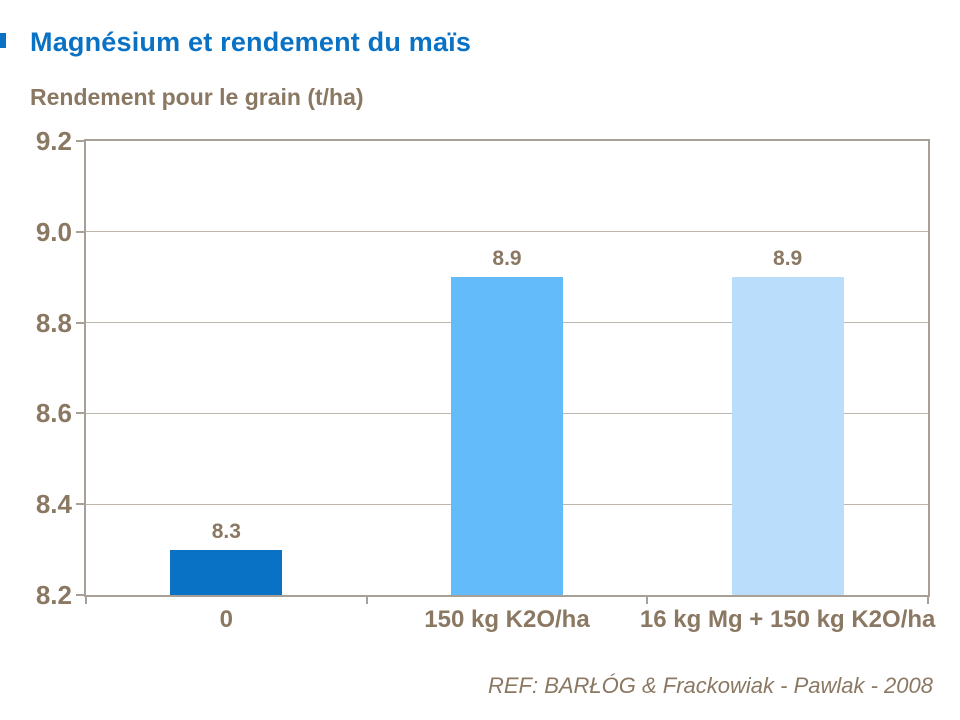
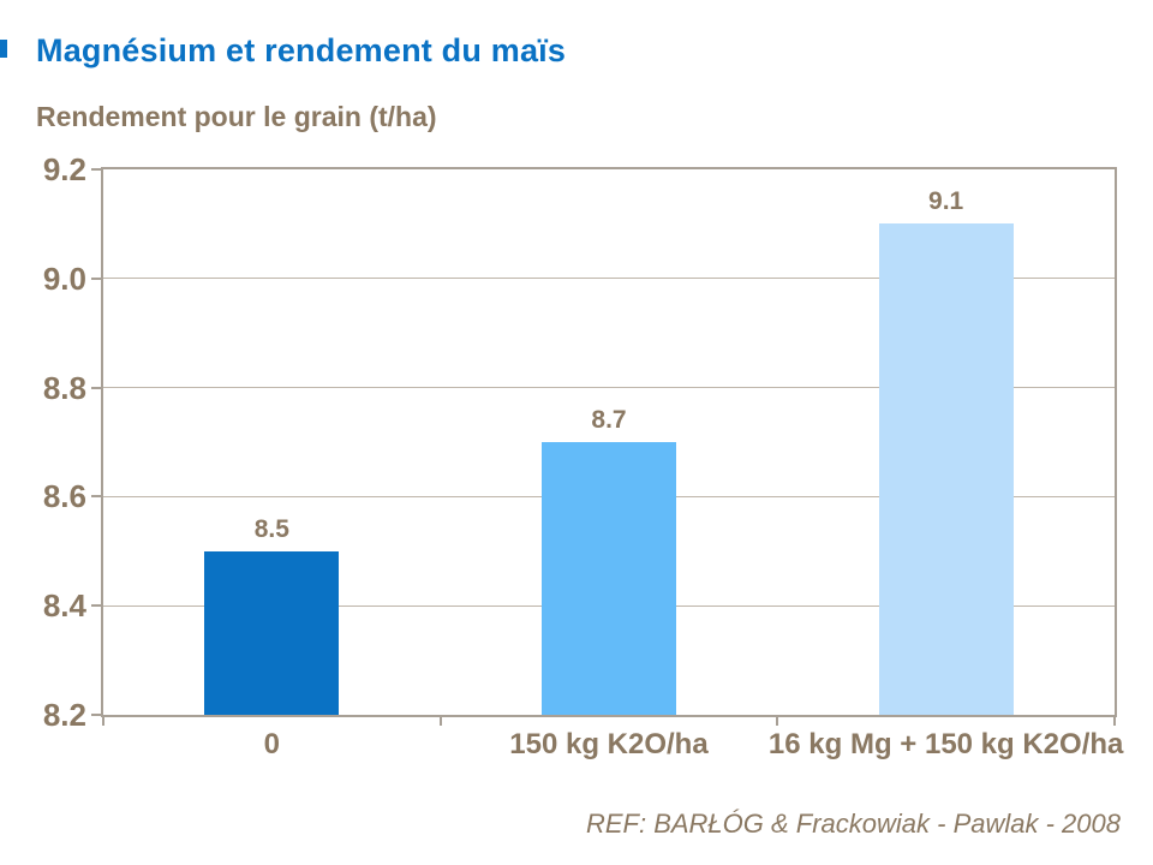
0: 8.3 -> 8.5
150 kg K2O/ha: 8.9 -> 8.7
16 kg Mg + 150 kg K2O/ha: 8.9 -> 9.1
